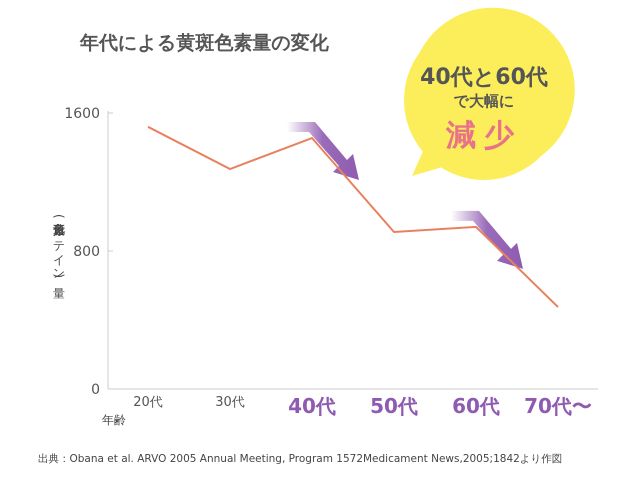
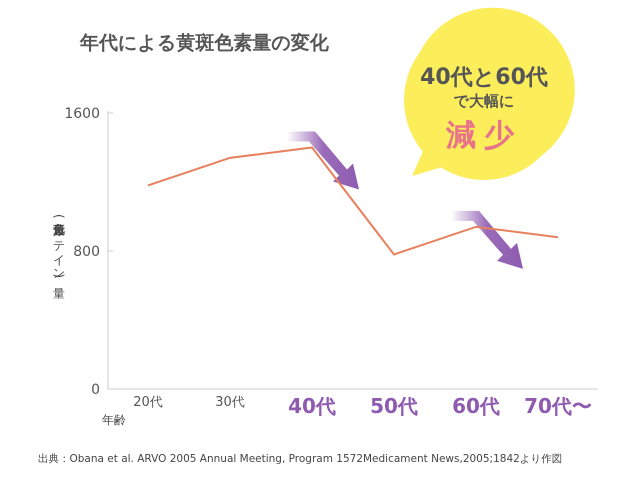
20代: 1520 -> 1180
30代: 1280 -> 1340
40代: 1460 -> 1400
50代: 910 -> 780
70代〜: 480 -> 880
